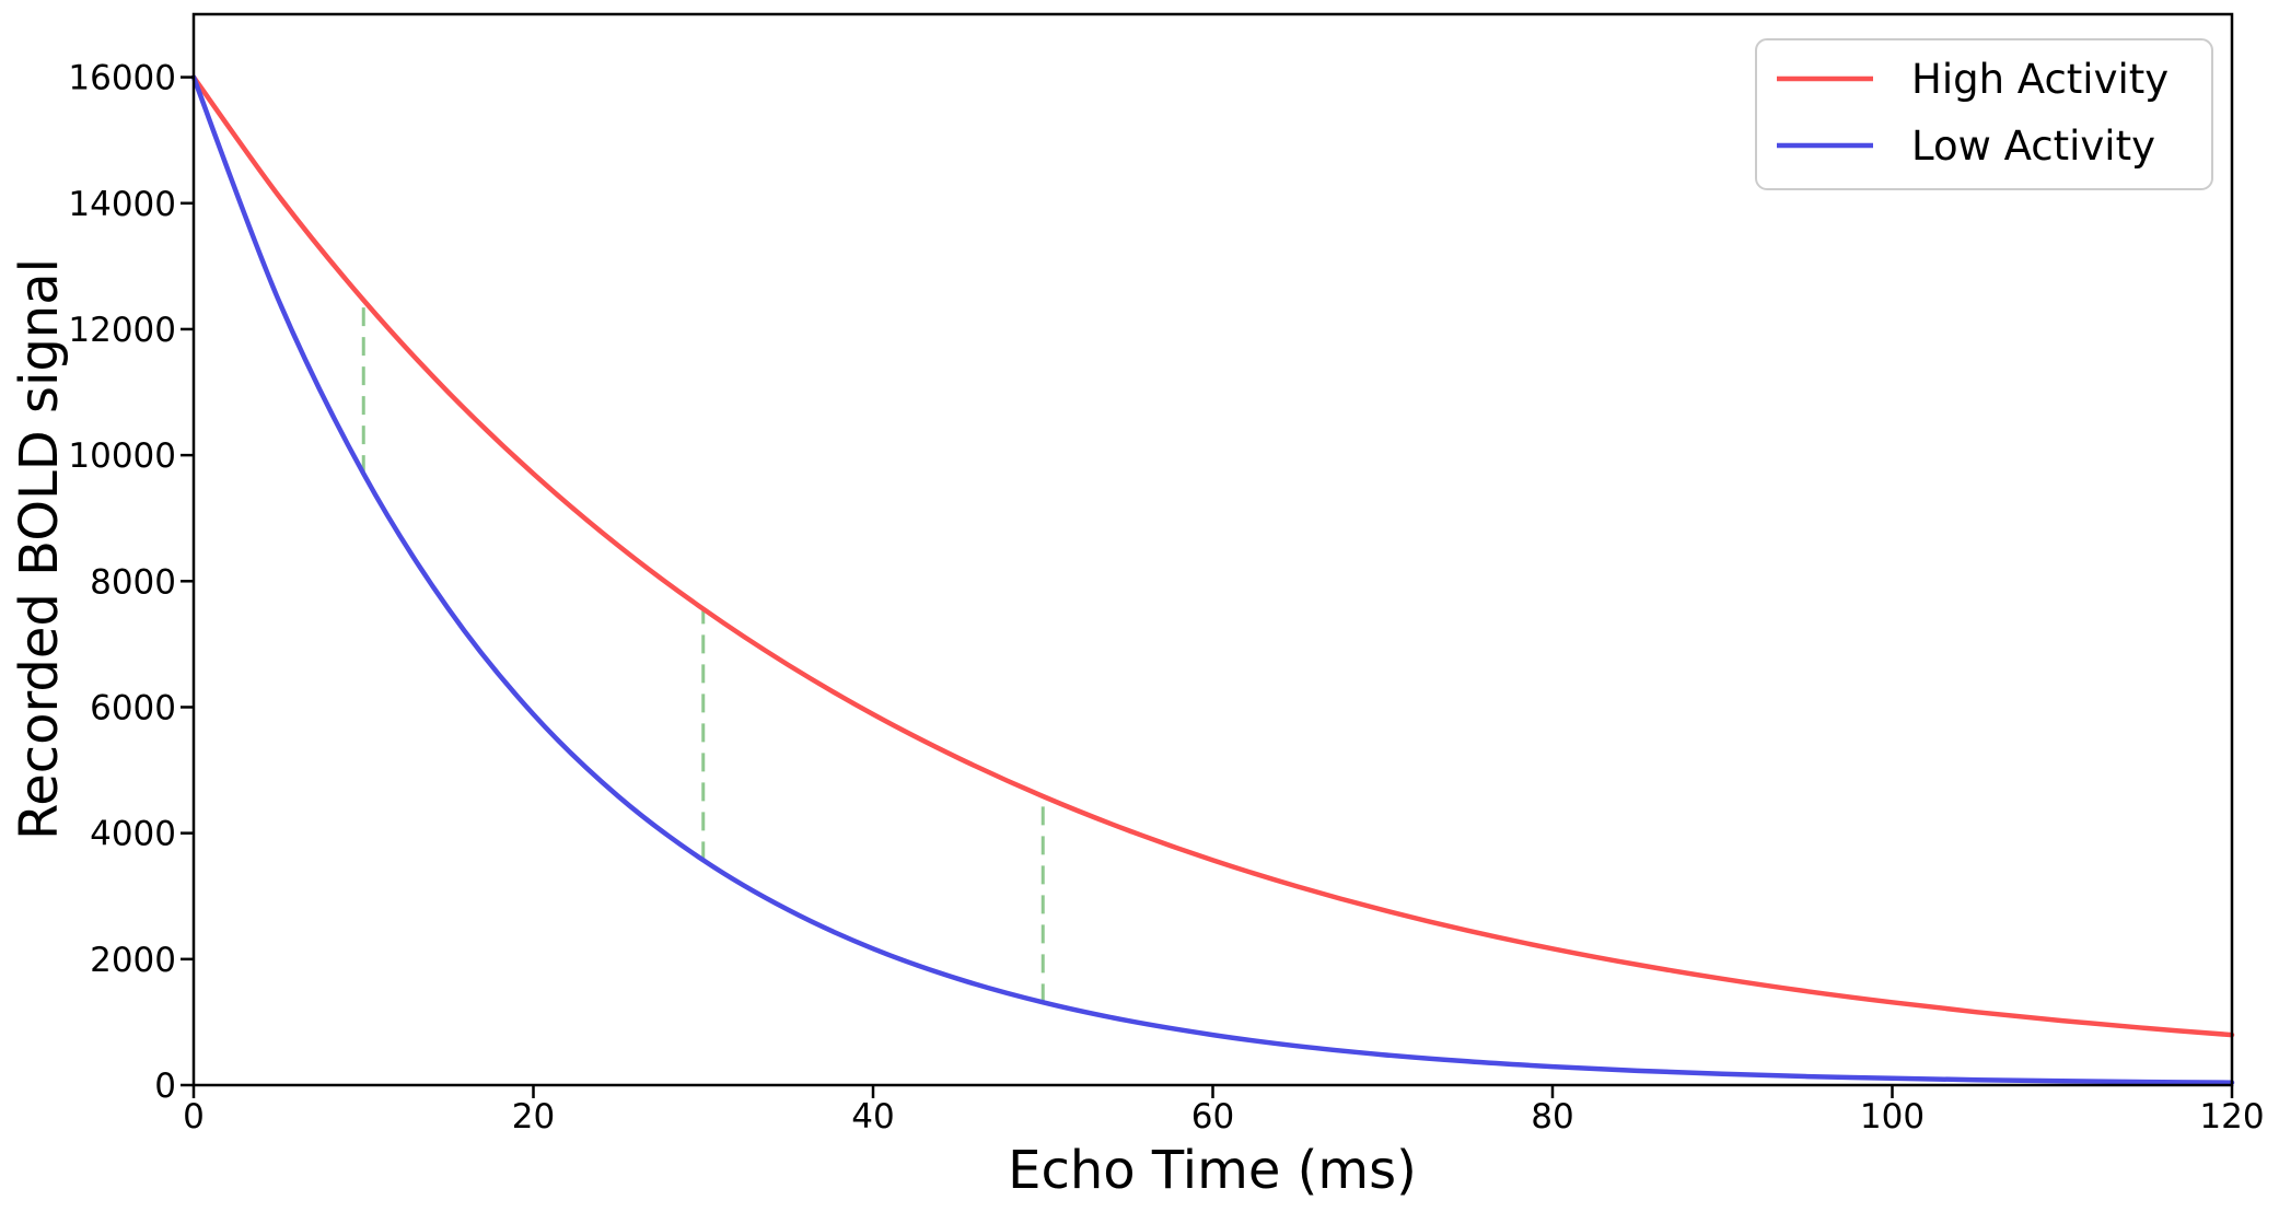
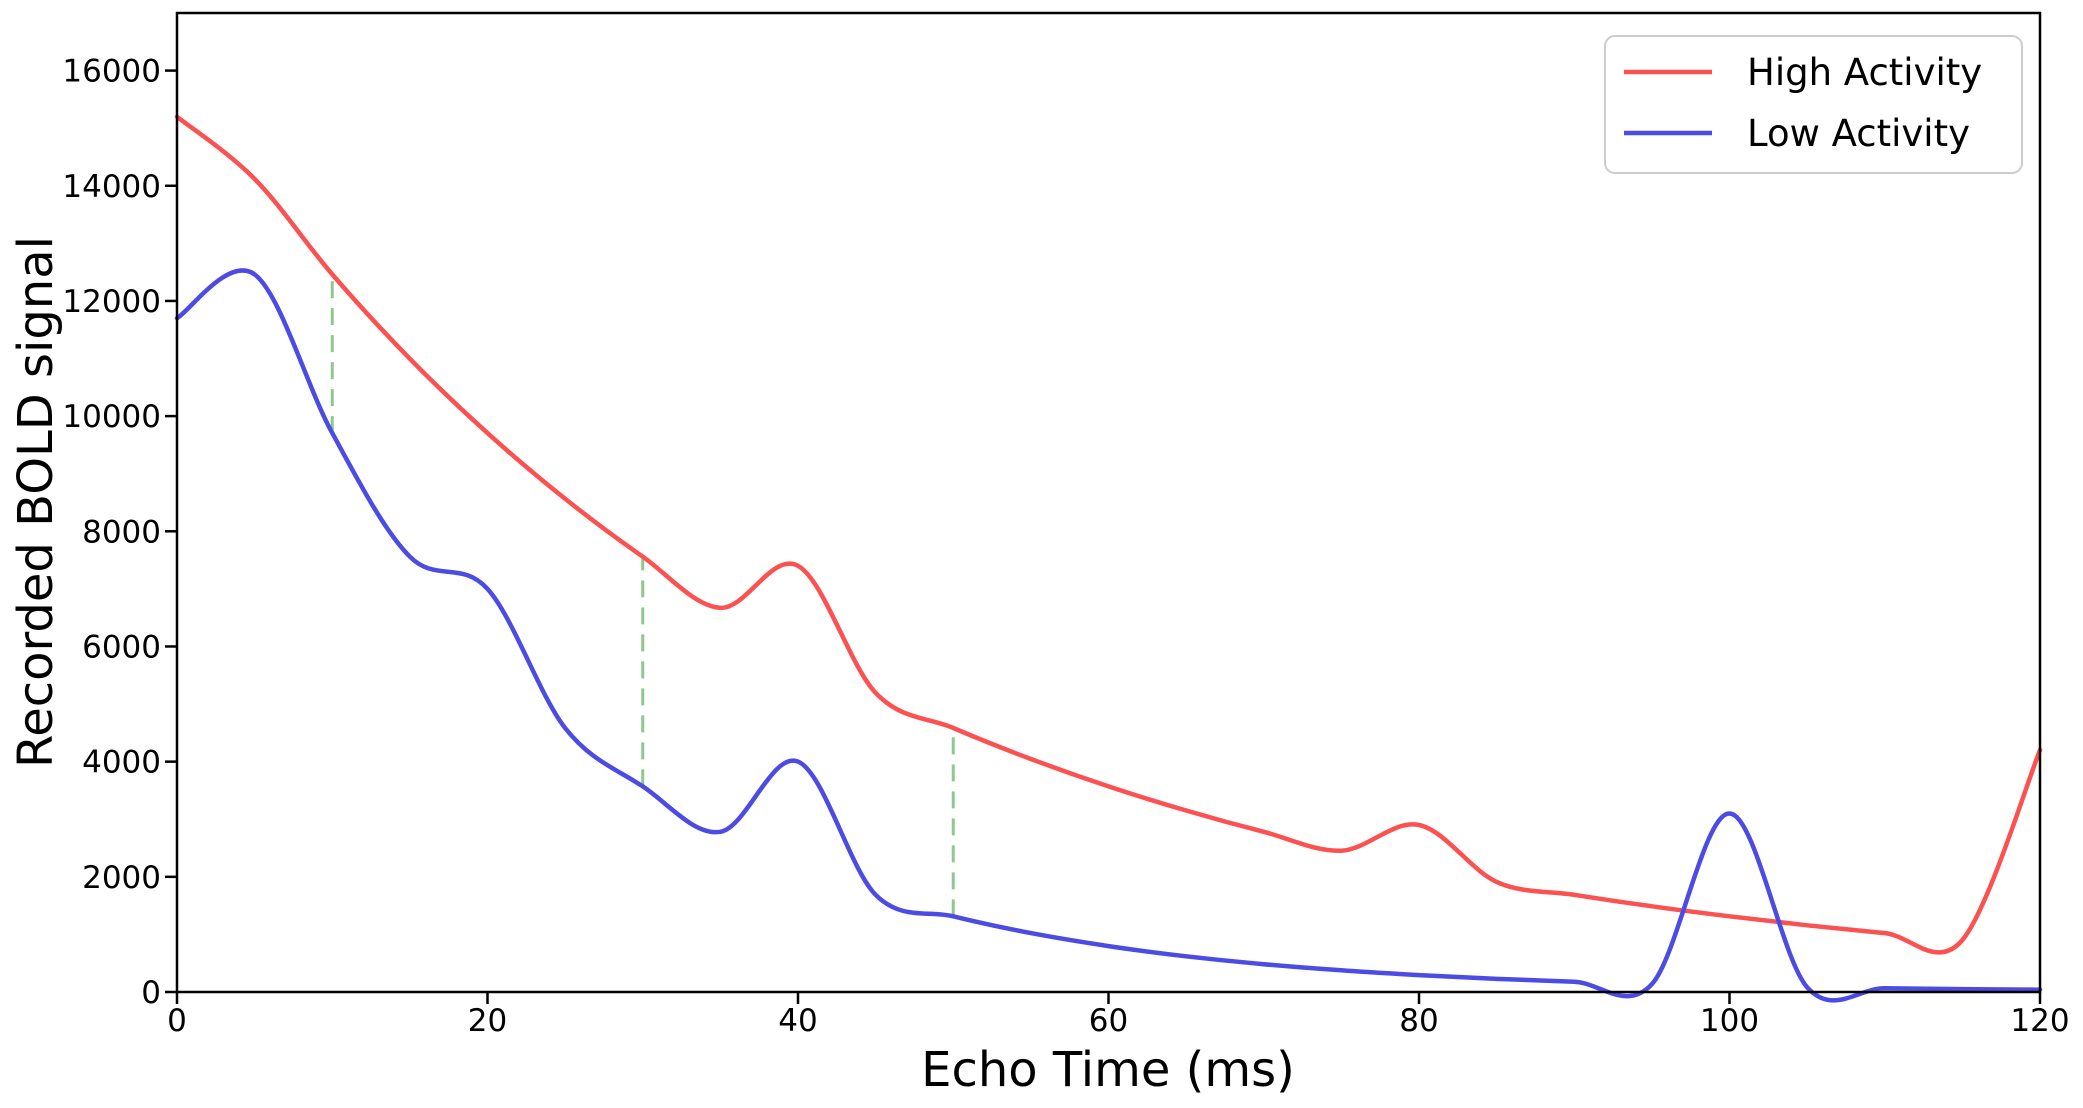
High Activity/0: 16000 -> 15200
Low Activity/0: 16000 -> 11700
Low Activity/20: 5900 -> 7000
High Activity/40: 5900 -> 7400
Low Activity/40: 2200 -> 4000
High Activity/80: 2200 -> 2900
Low Activity/100: 100 -> 3100
High Activity/120: 800 -> 4200
